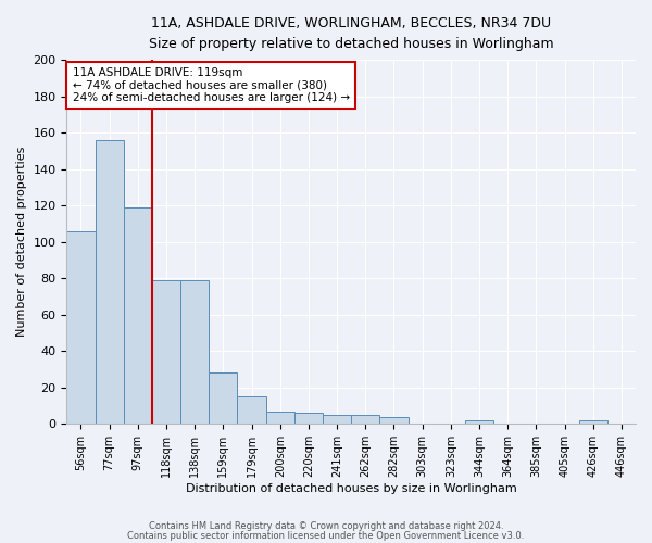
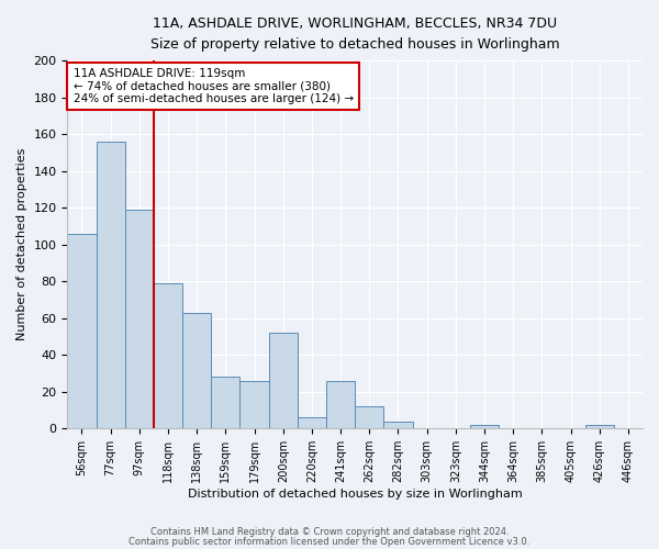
138sqm: 79 -> 63
179sqm: 15 -> 26
200sqm: 7 -> 52
241sqm: 5 -> 26
262sqm: 5 -> 12
